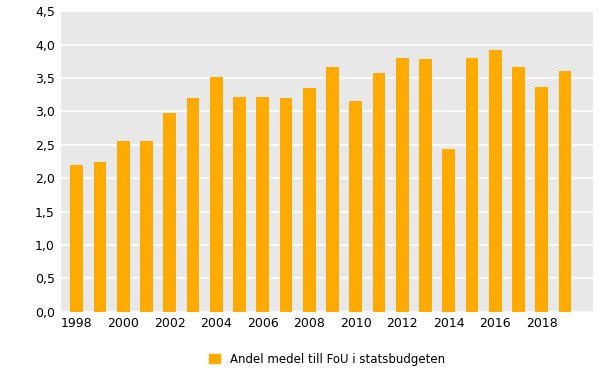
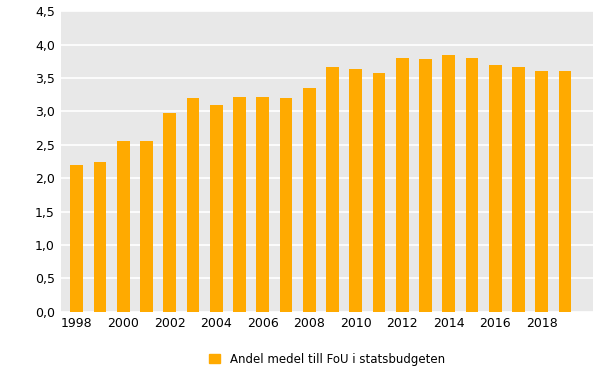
2004: 3,52 -> 3,10
2010: 3,16 -> 3,63
2014: 2,44 -> 3,84
2016: 3,92 -> 3,70
2018: 3,36 -> 3,61
